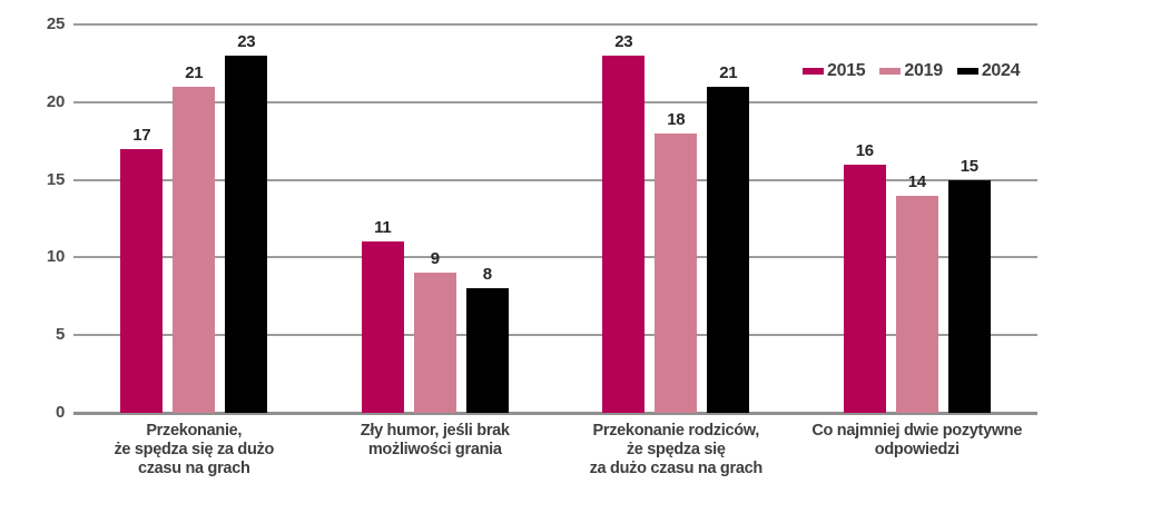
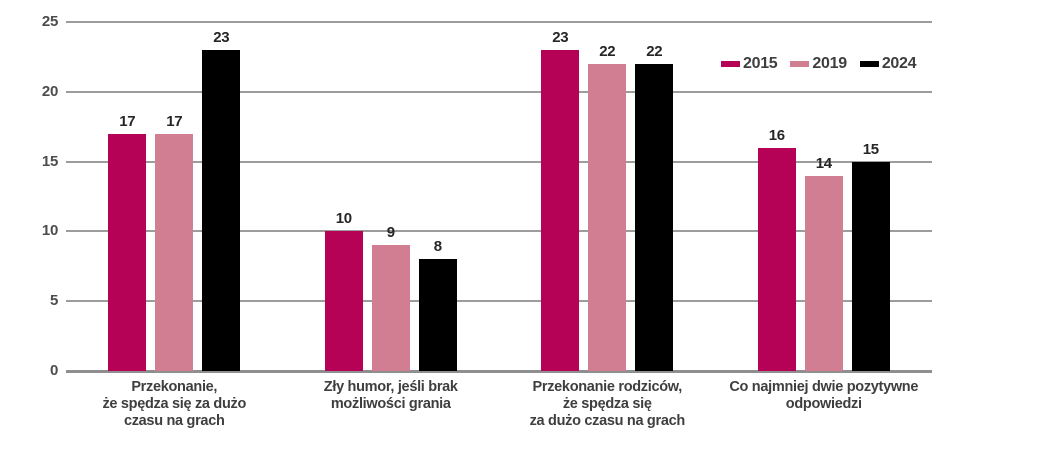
2019/Przekonanie, że spędza się za dużo czasu na grach: 21 -> 17
2015/Zły humor, jeśli brak możliwości grania: 11 -> 10
2019/Przekonanie rodziców, że spędza się za dużo czasu na grach: 18 -> 22
2024/Przekonanie rodziców, że spędza się za dużo czasu na grach: 21 -> 22
